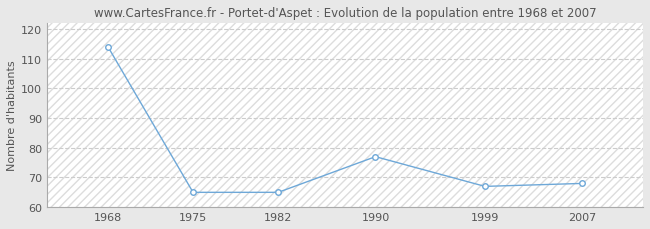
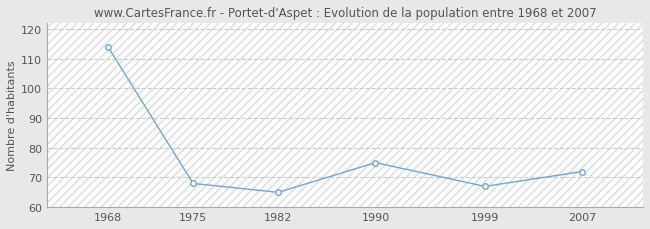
1975: 65 -> 68
1990: 77 -> 75
2007: 68 -> 72
